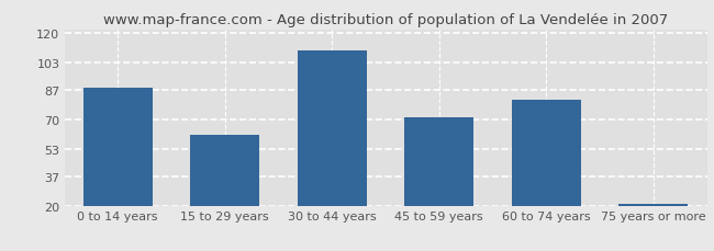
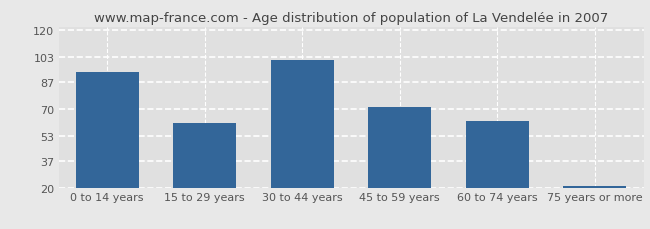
0 to 14 years: 88 -> 93
30 to 44 years: 110 -> 101
60 to 74 years: 81 -> 62
